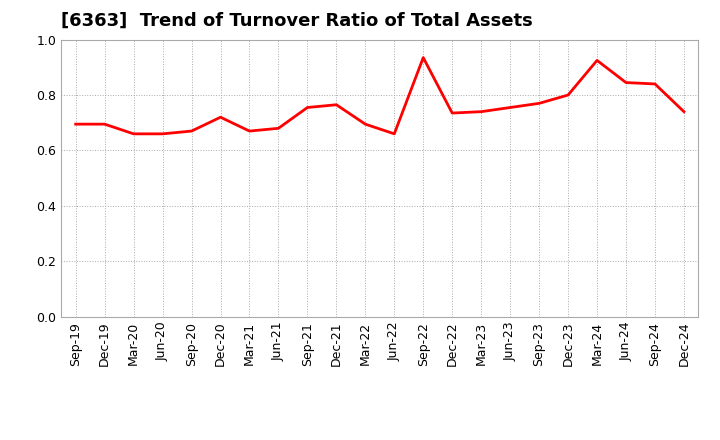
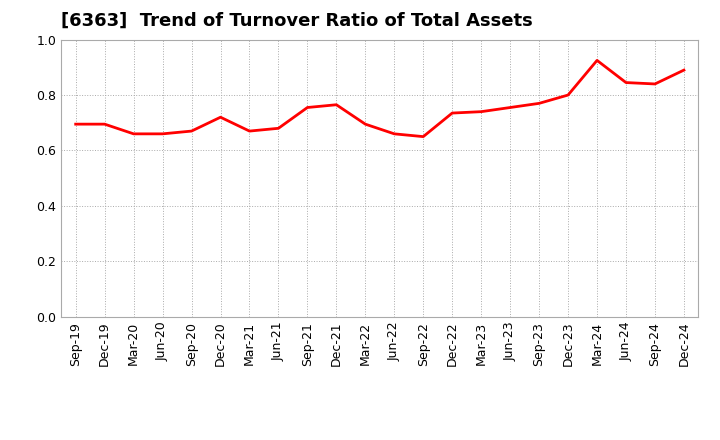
Sep-22: 0.935 -> 0.650
Dec-24: 0.740 -> 0.890
